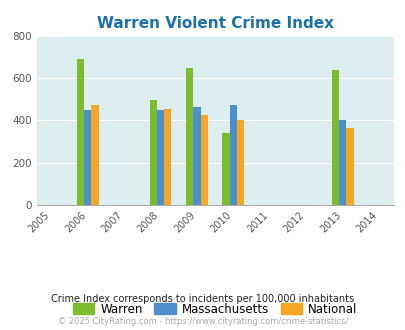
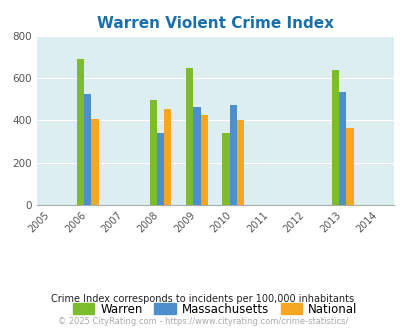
Massachusetts/2006: 448 -> 525
National/2006: 475 -> 405
Massachusetts/2008: 450 -> 340
Massachusetts/2013: 400 -> 535
